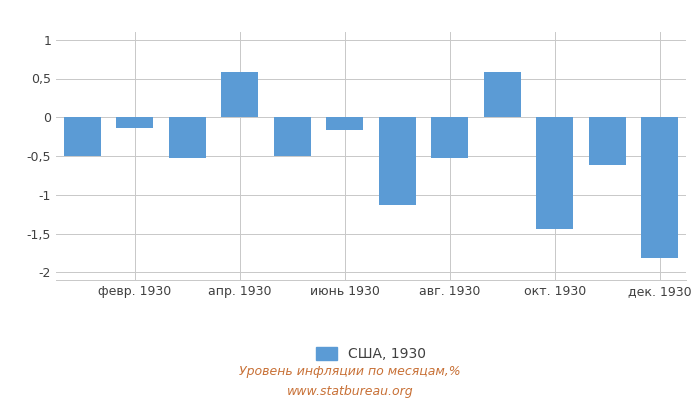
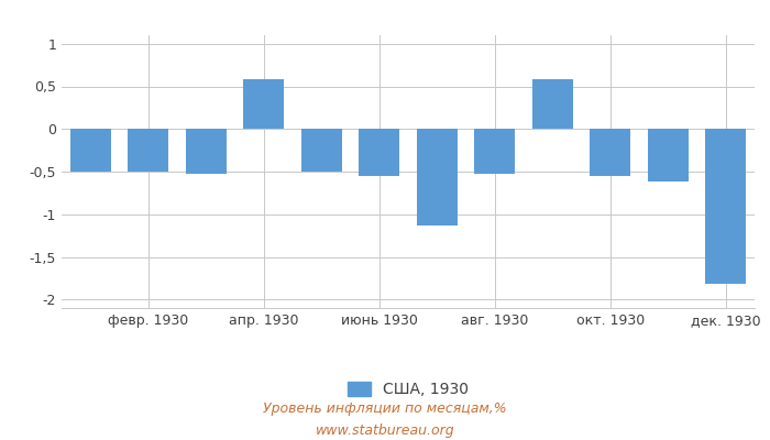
февр. 1930: -0,14 -> -0,50
июнь 1930: -0,16 -> -0,55
окт. 1930: -1,44 -> -0,55
